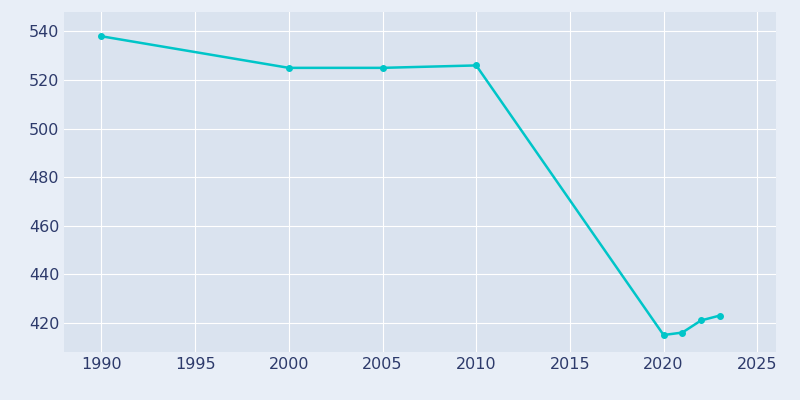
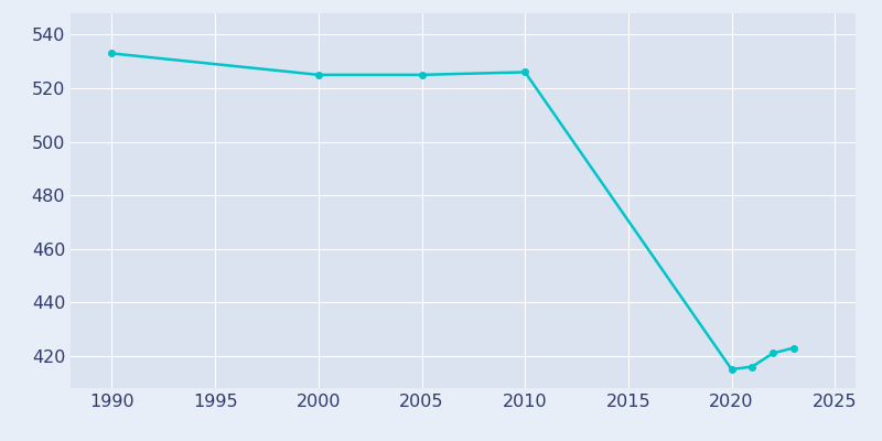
1990: 538 -> 533
